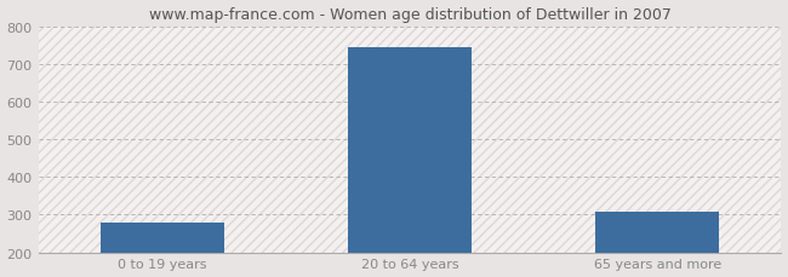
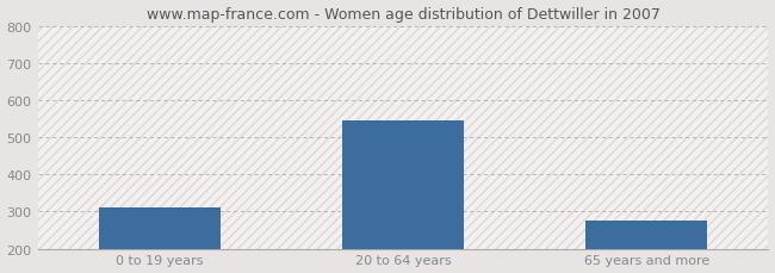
0 to 19 years: 278 -> 310
20 to 64 years: 743 -> 545
65 years and more: 307 -> 275
